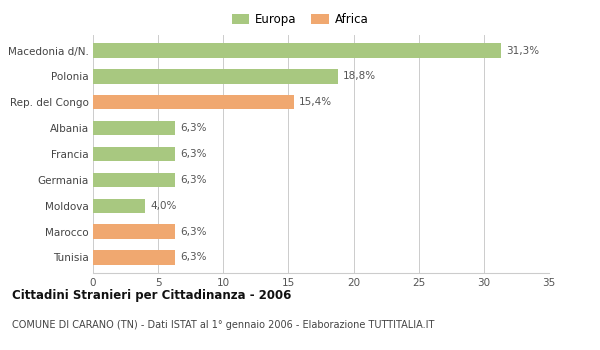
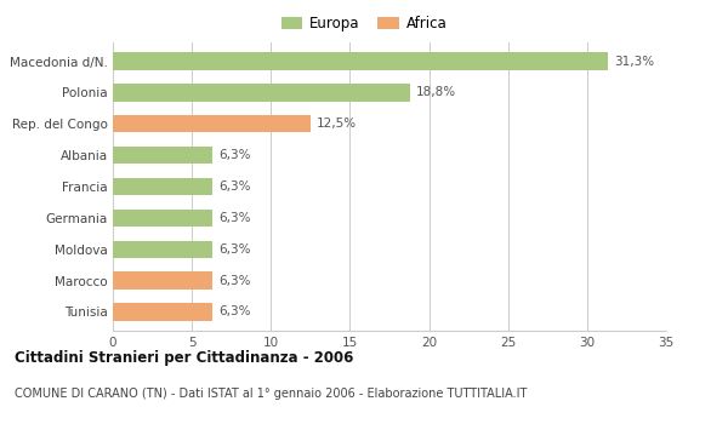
Rep. del Congo: 15,4% -> 12,5%
Moldova: 4,0% -> 6,3%
